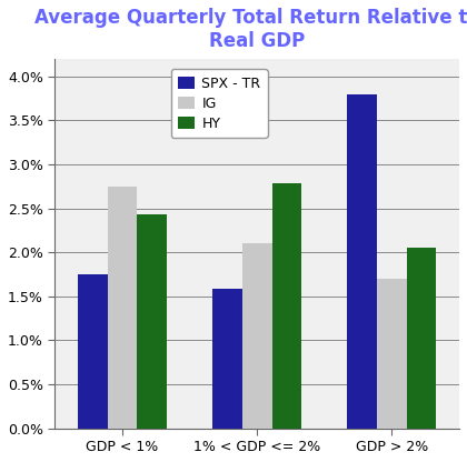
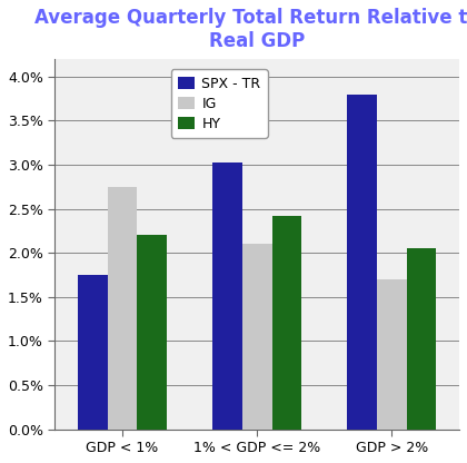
HY/GDP < 1%: 2.43% -> 2.20%
SPX - TR/1% < GDP <= 2%: 1.58% -> 3.02%
HY/1% < GDP <= 2%: 2.78% -> 2.42%
